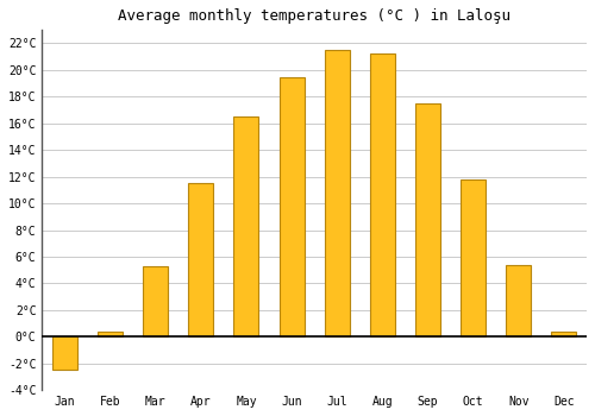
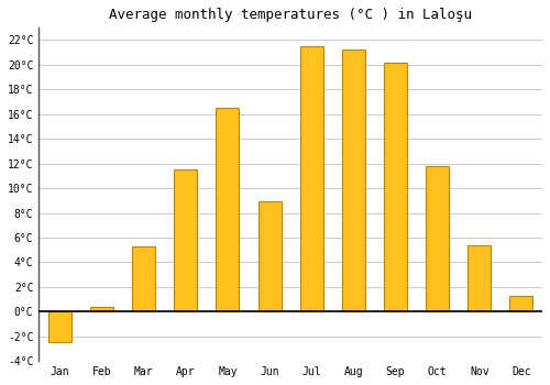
Jun: 19.5°C -> 8.9°C
Sep: 17.5°C -> 20.2°C
Dec: 0.4°C -> 1.3°C
